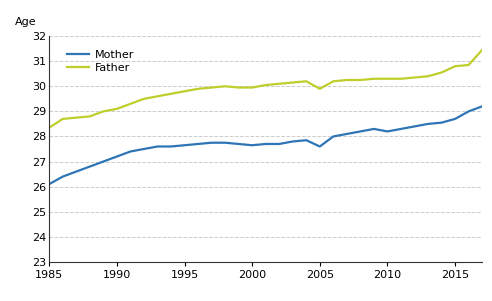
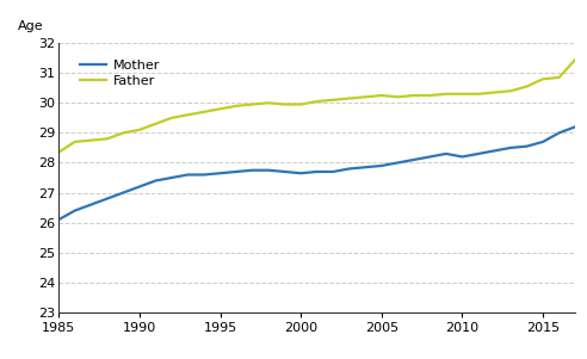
Mother/2005: 27.60 -> 27.90
Father/2005: 29.90 -> 30.25
